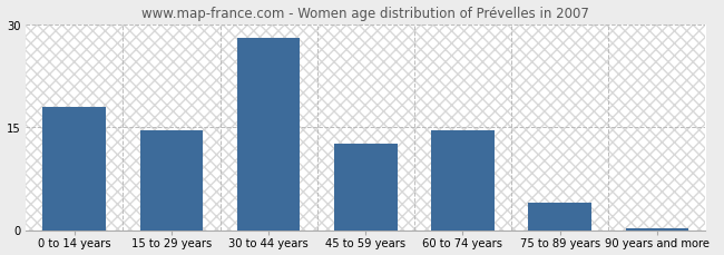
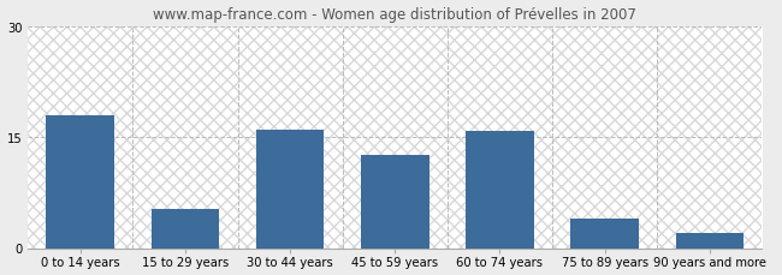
15 to 29 years: 14.5 -> 5.2
30 to 44 years: 28.0 -> 16.0
60 to 74 years: 14.5 -> 15.8
90 years and more: 0.3 -> 2.0
